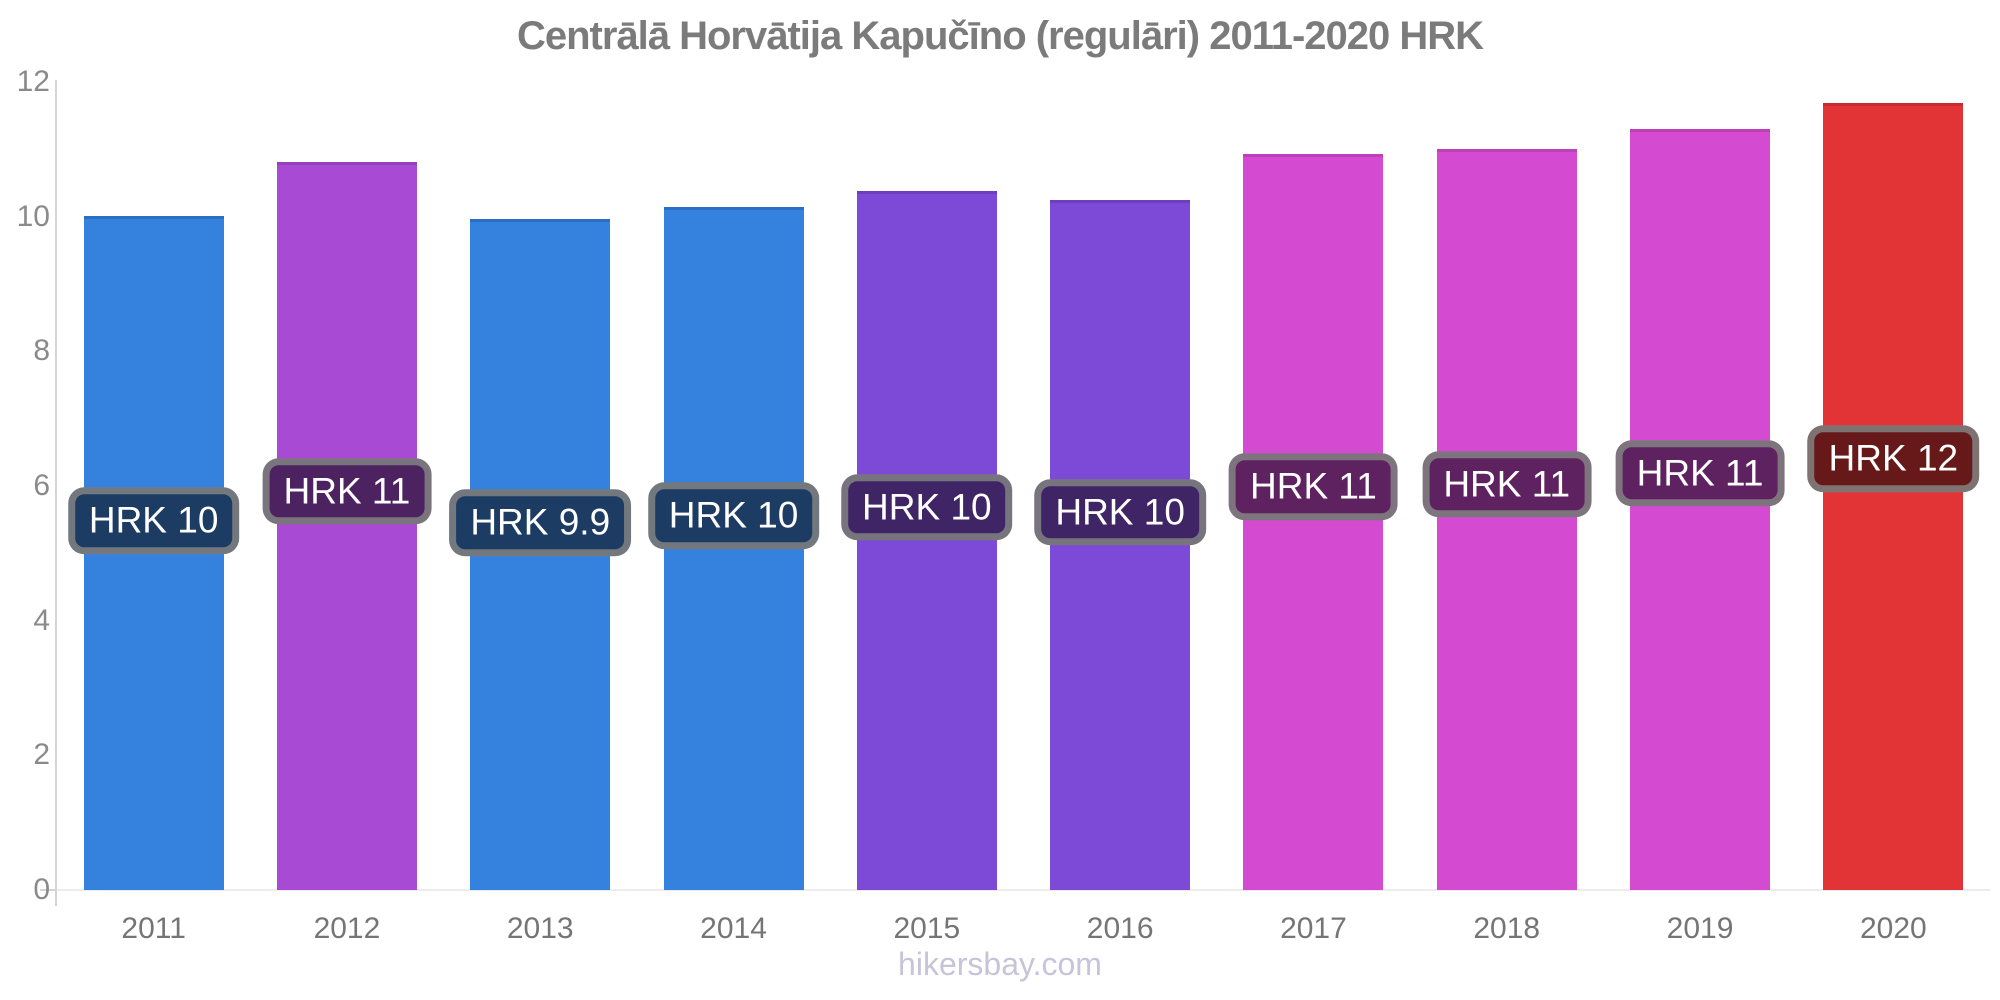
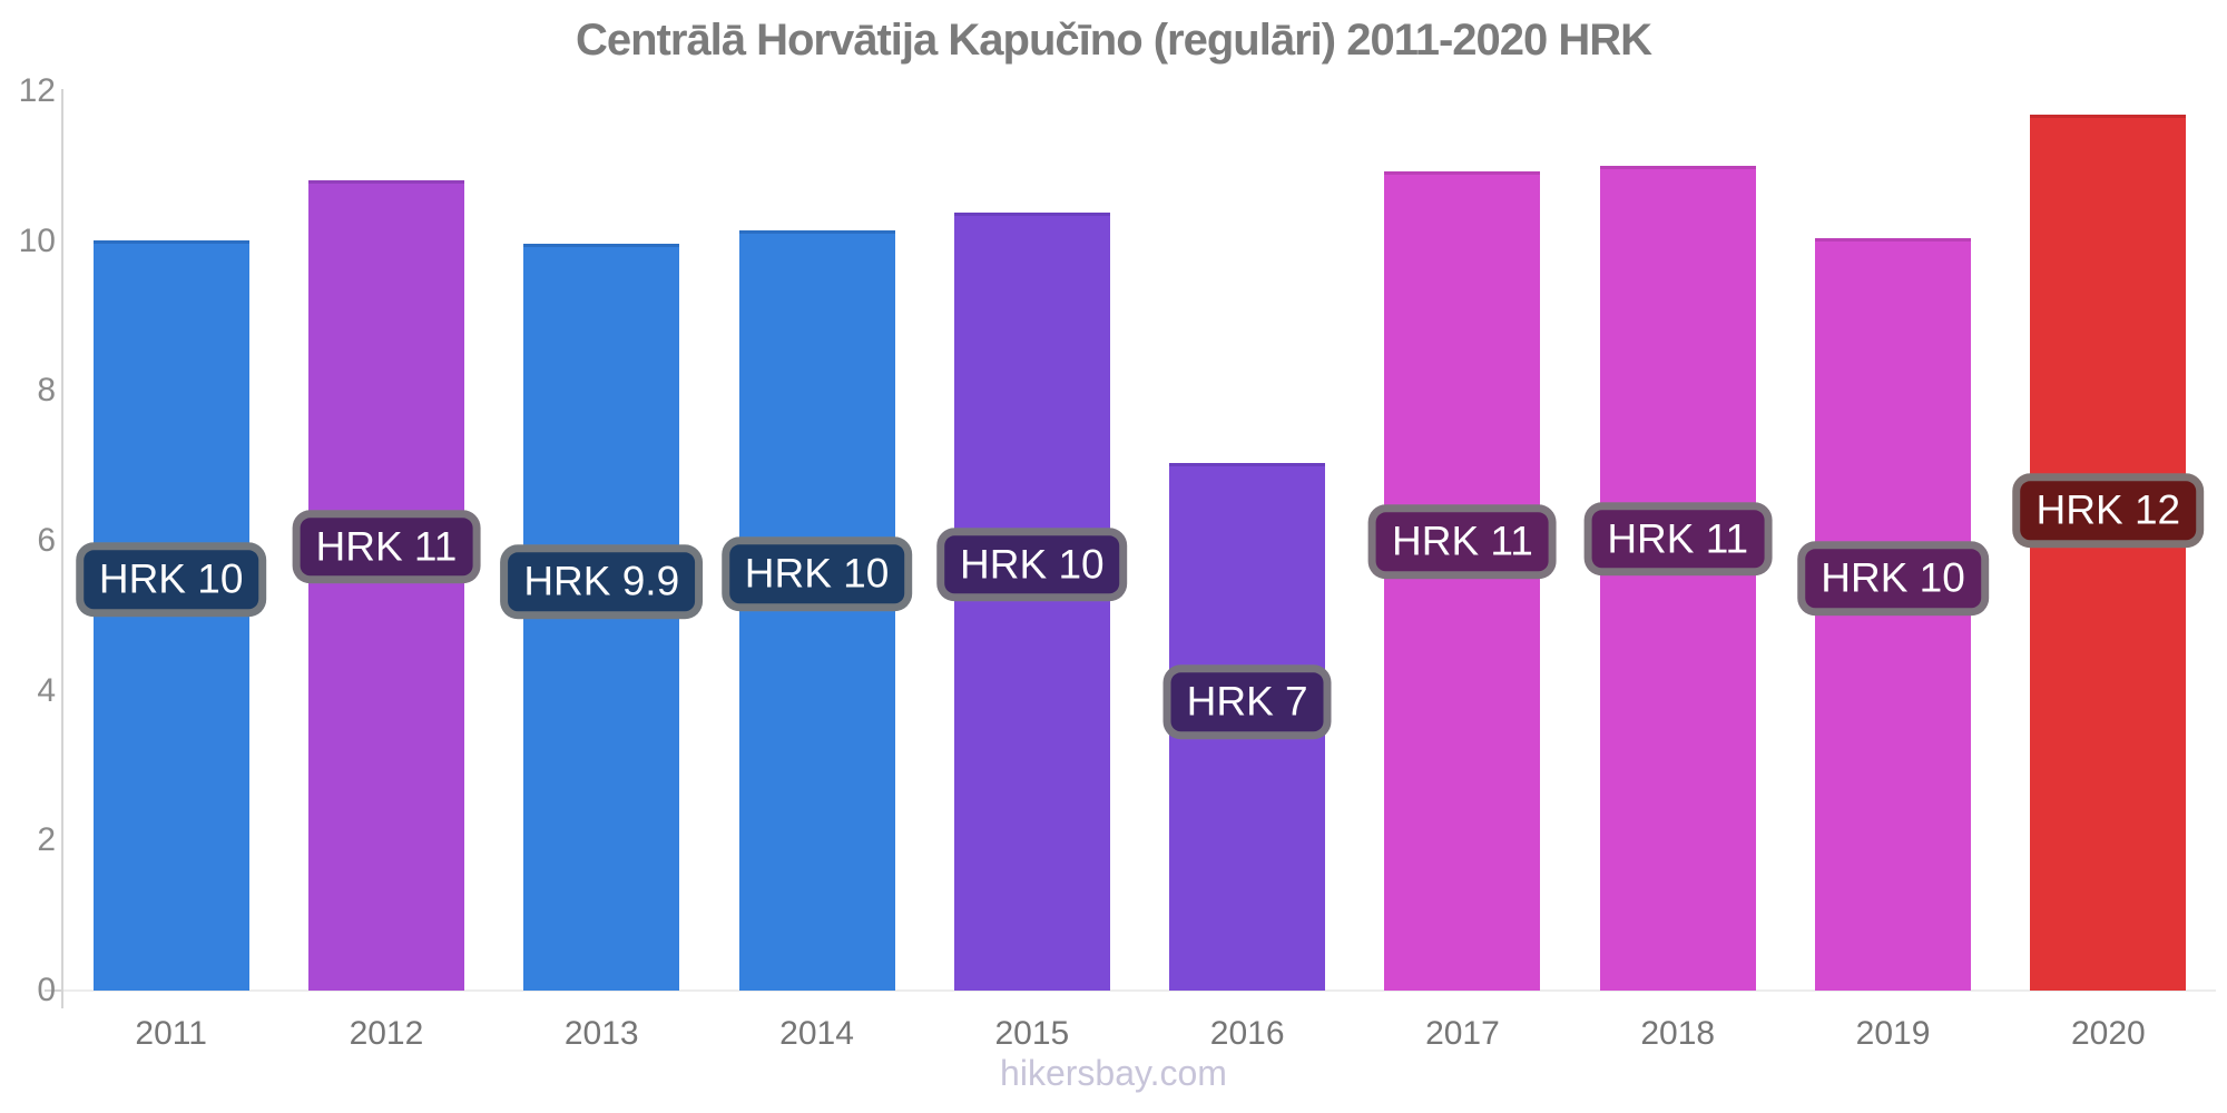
2016: 10 -> 7
2019: 11 -> 10
